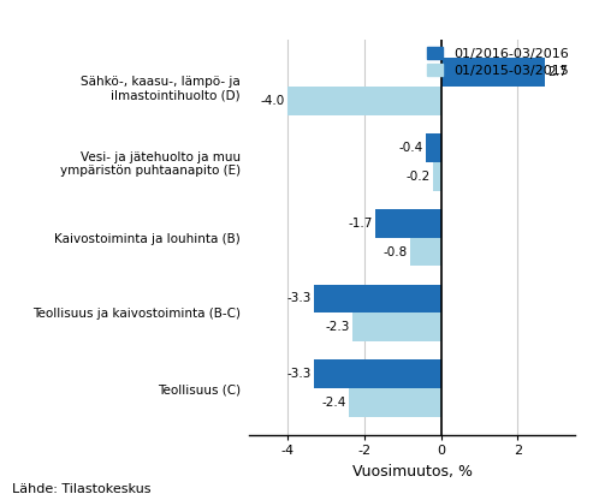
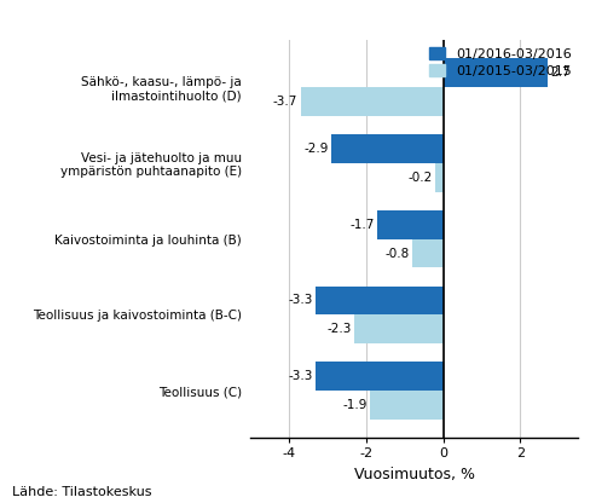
01/2015-03/2015/Sähkö-, kaasu-, lämpö- ja ilmastointihuolto (D): -4.0 -> -3.7
01/2016-03/2016/Vesi- ja jätehuolto ja muu ympäristön puhtaanapito (E): -0.4 -> -2.9
01/2015-03/2015/Teollisuus (C): -2.4 -> -1.9
